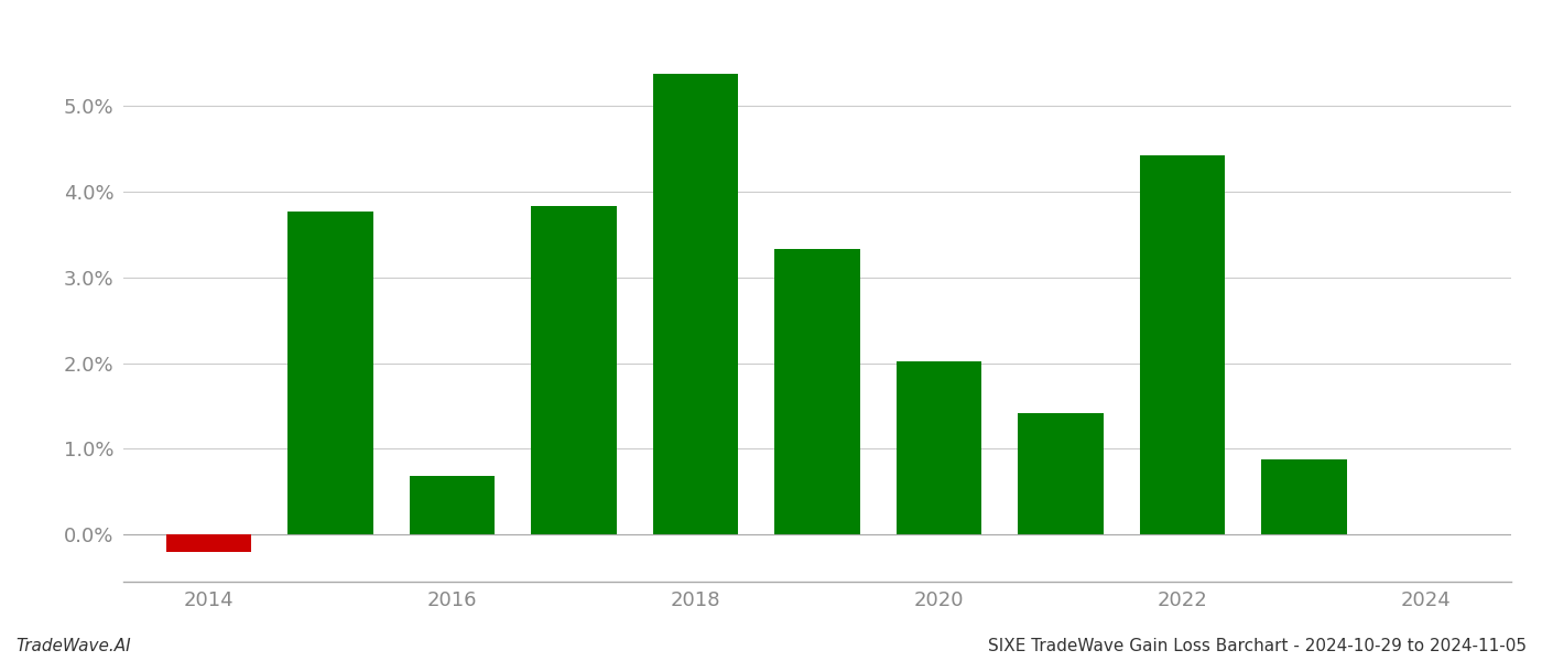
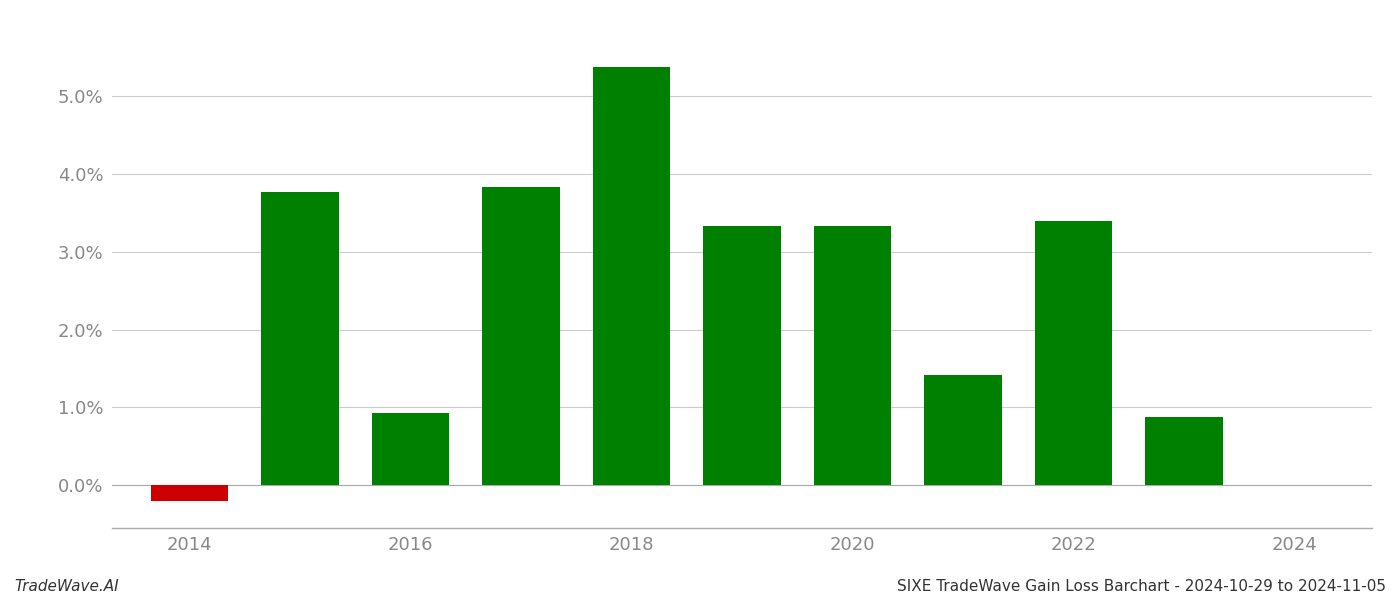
2016: 0.68% -> 0.93%
2020: 2.02% -> 3.33%
2022: 4.42% -> 3.40%
